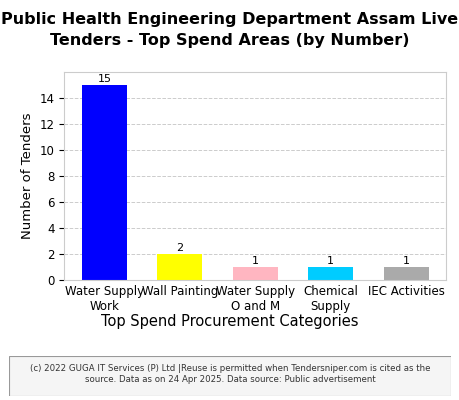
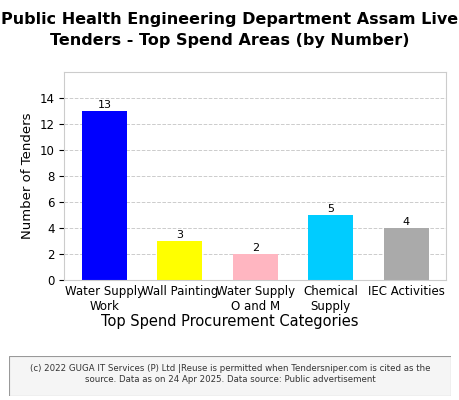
Water Supply Work: 15 -> 13
Wall Painting: 2 -> 3
Water Supply O and M: 1 -> 2
Chemical Supply: 1 -> 5
IEC Activities: 1 -> 4
